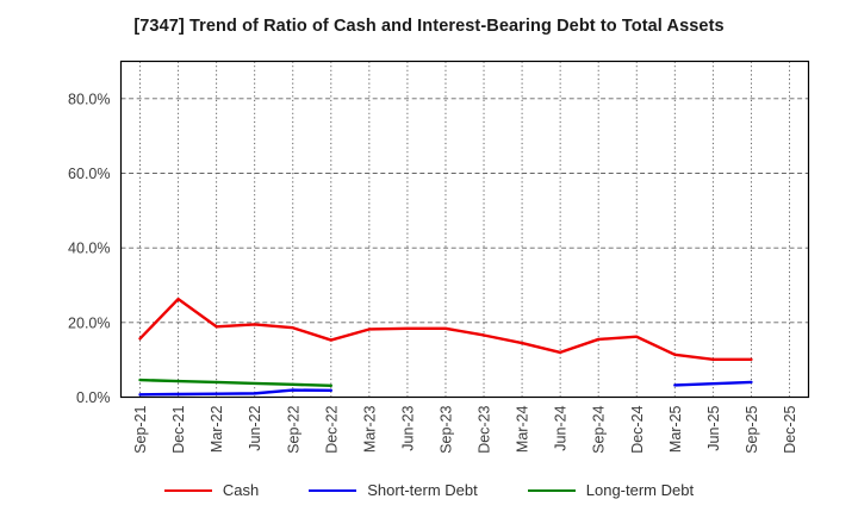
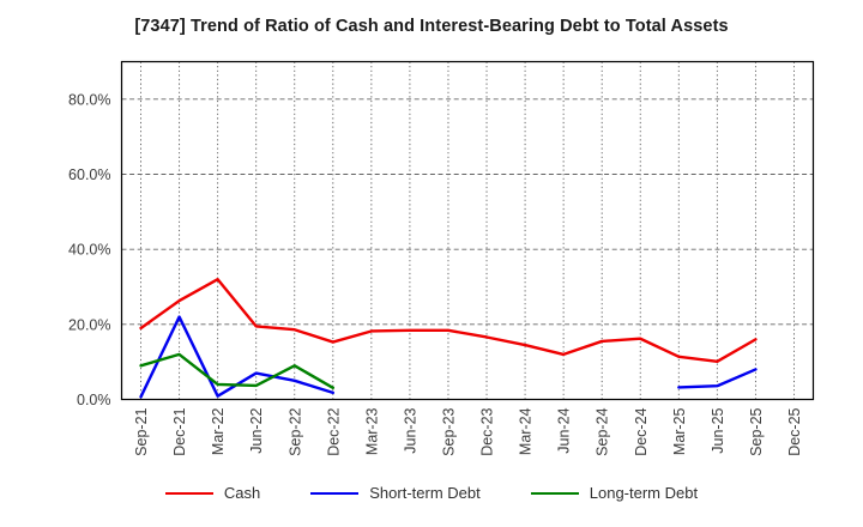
Cash/Sep-21: 16% -> 19%
Long-term Debt/Sep-21: 5% -> 9%
Short-term Debt/Dec-21: 1% -> 22%
Long-term Debt/Dec-21: 4% -> 12%
Cash/Mar-22: 19% -> 32%
Short-term Debt/Jun-22: 1% -> 7%
Short-term Debt/Sep-22: 2% -> 5%
Long-term Debt/Sep-22: 3% -> 9%
Cash/Sep-25: 10% -> 16%
Short-term Debt/Sep-25: 4% -> 8%
